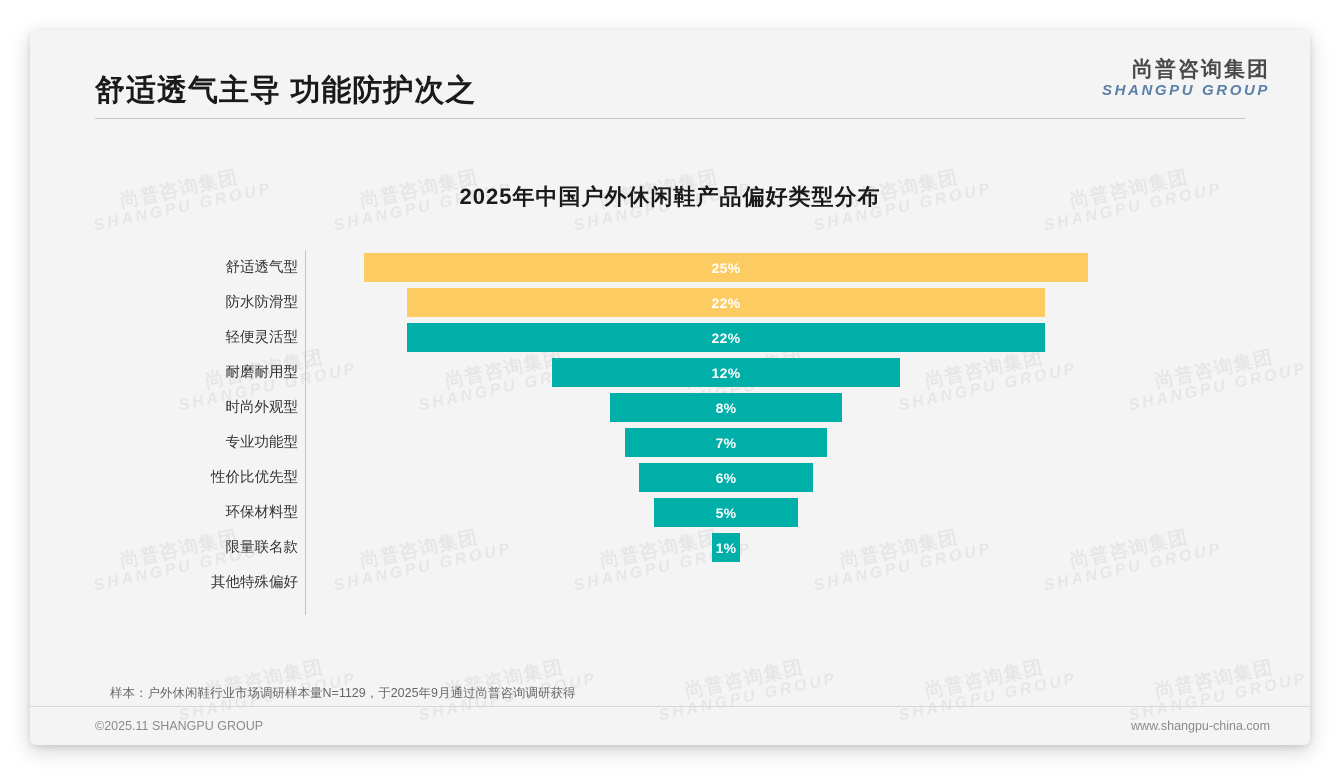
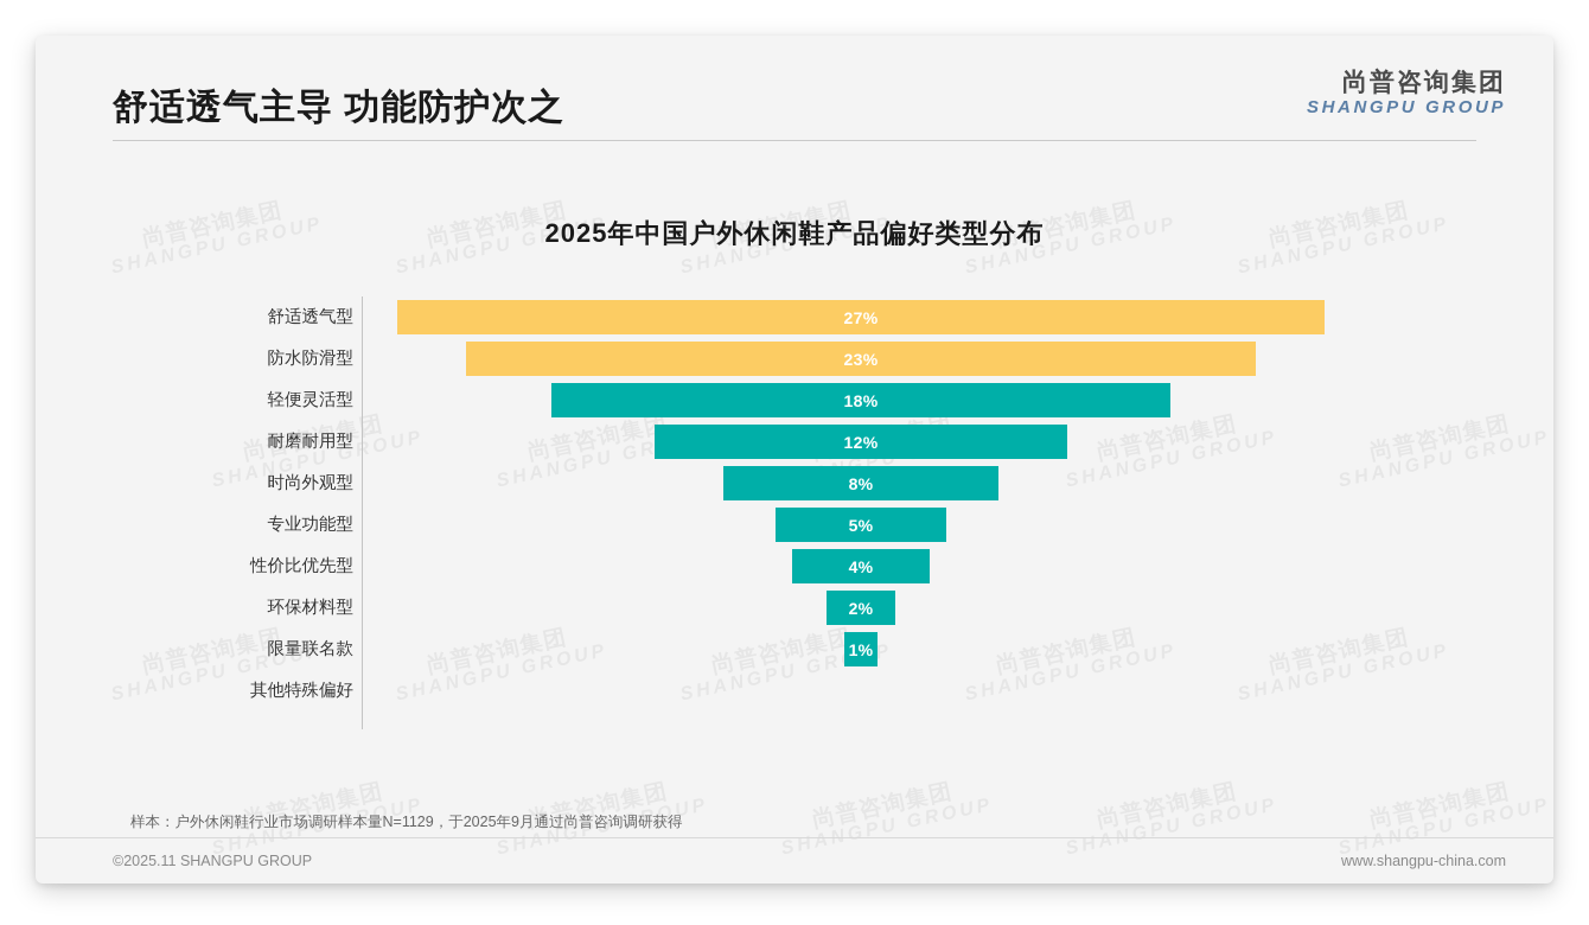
舒适透气型: 25% -> 27%
防水防滑型: 22% -> 23%
轻便灵活型: 22% -> 18%
专业功能型: 7% -> 5%
性价比优先型: 6% -> 4%
环保材料型: 5% -> 2%
